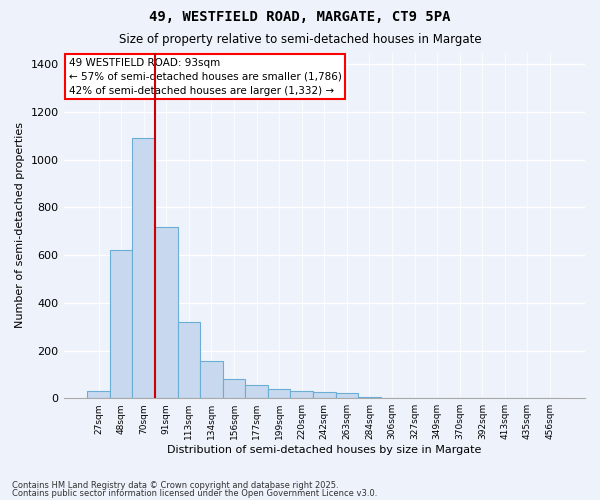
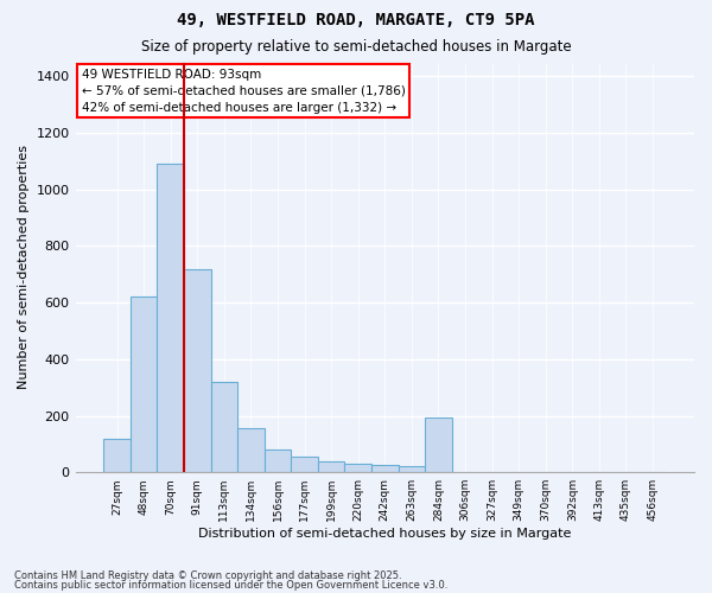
27sqm: 30 -> 120
284sqm: 5 -> 195
